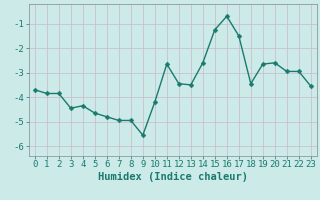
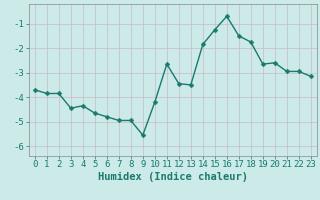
14: -2.60 -> -1.85
18: -3.45 -> -1.75
23: -3.55 -> -3.15
